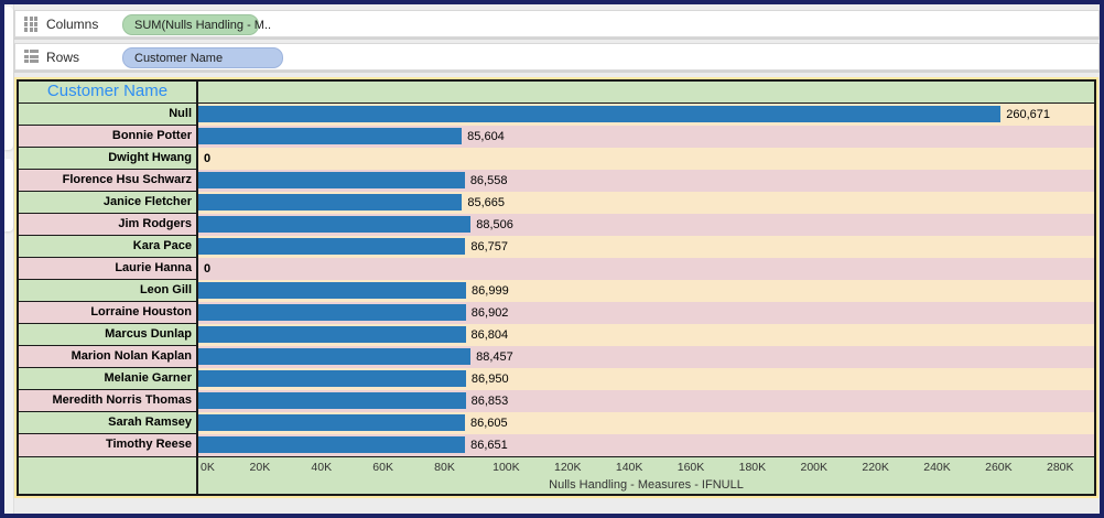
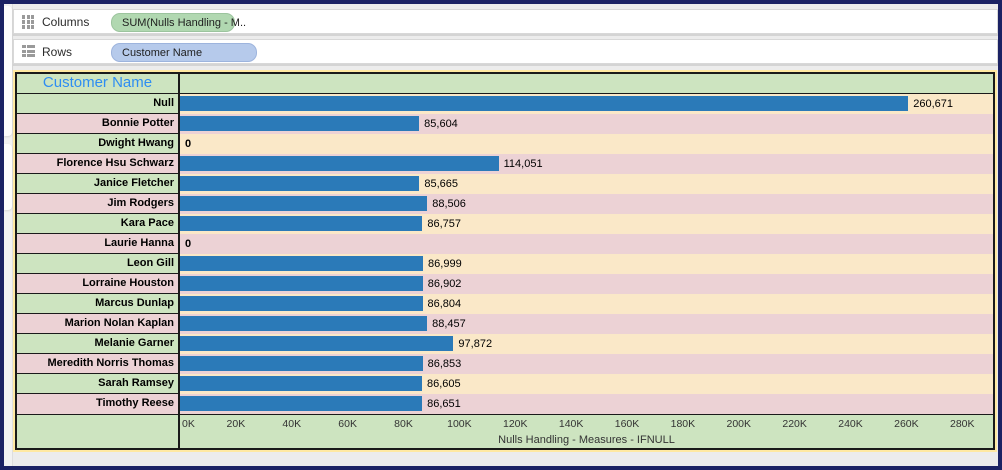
Florence Hsu Schwarz: 86,558 -> 114,051
Melanie Garner: 86,950 -> 97,872
